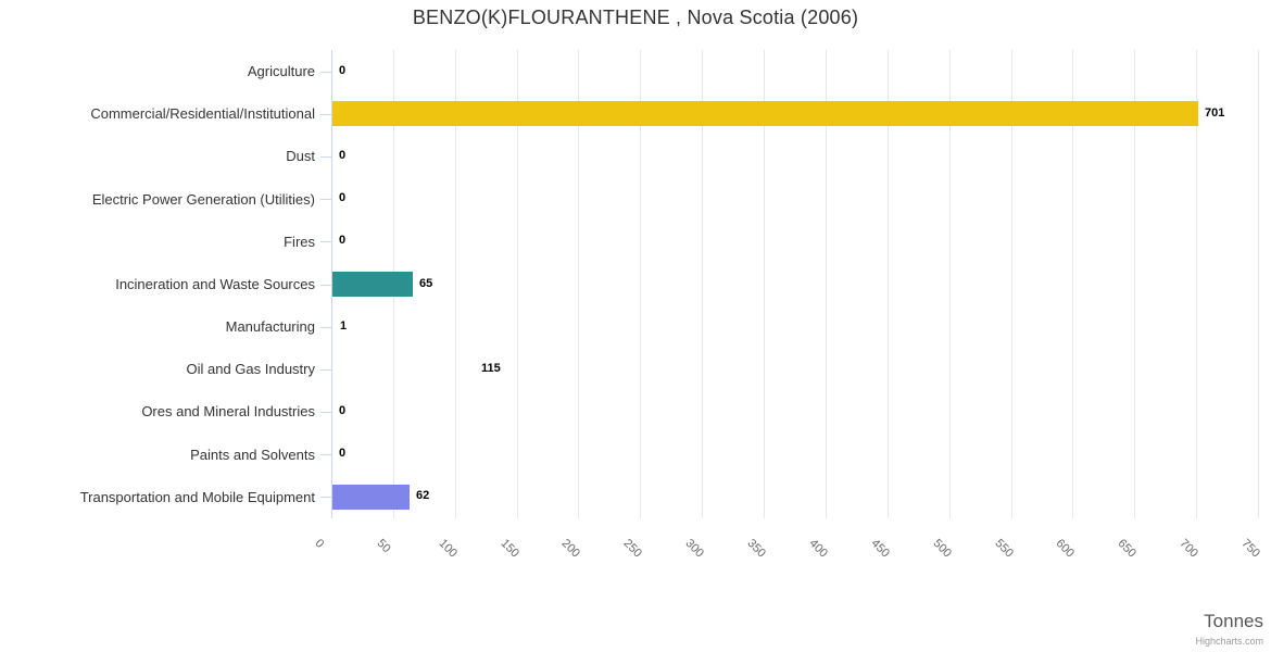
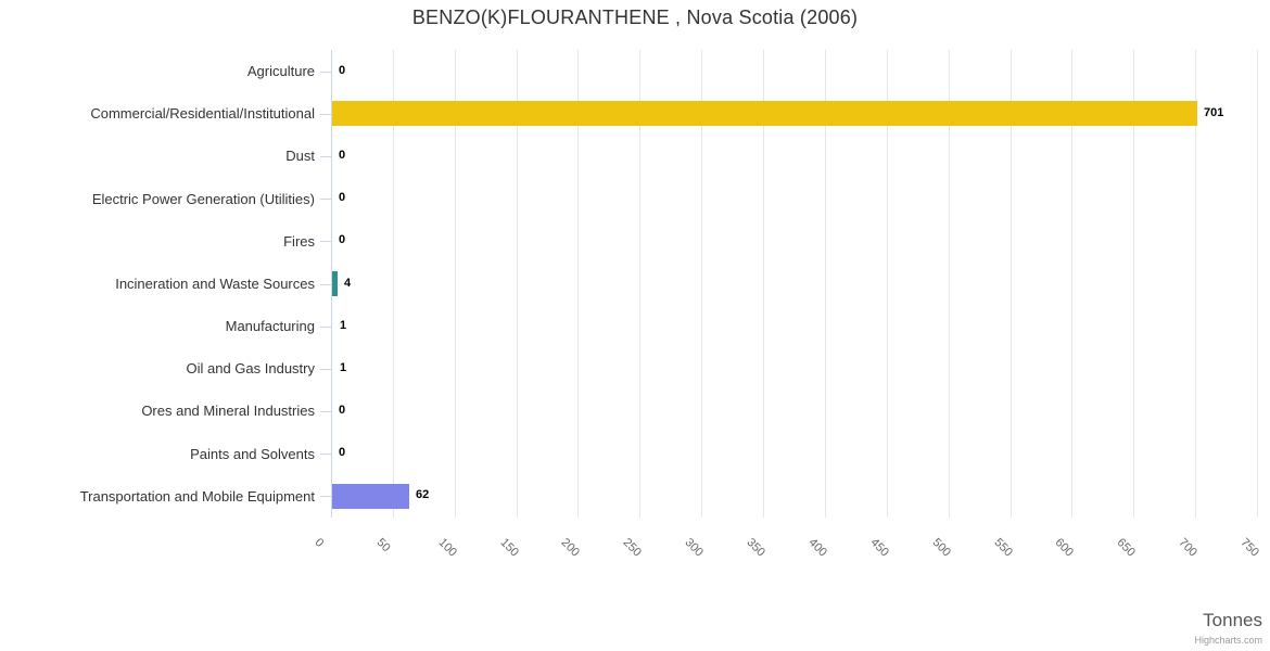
Incineration and Waste Sources: 65 -> 4
Oil and Gas Industry: 115 -> 1
